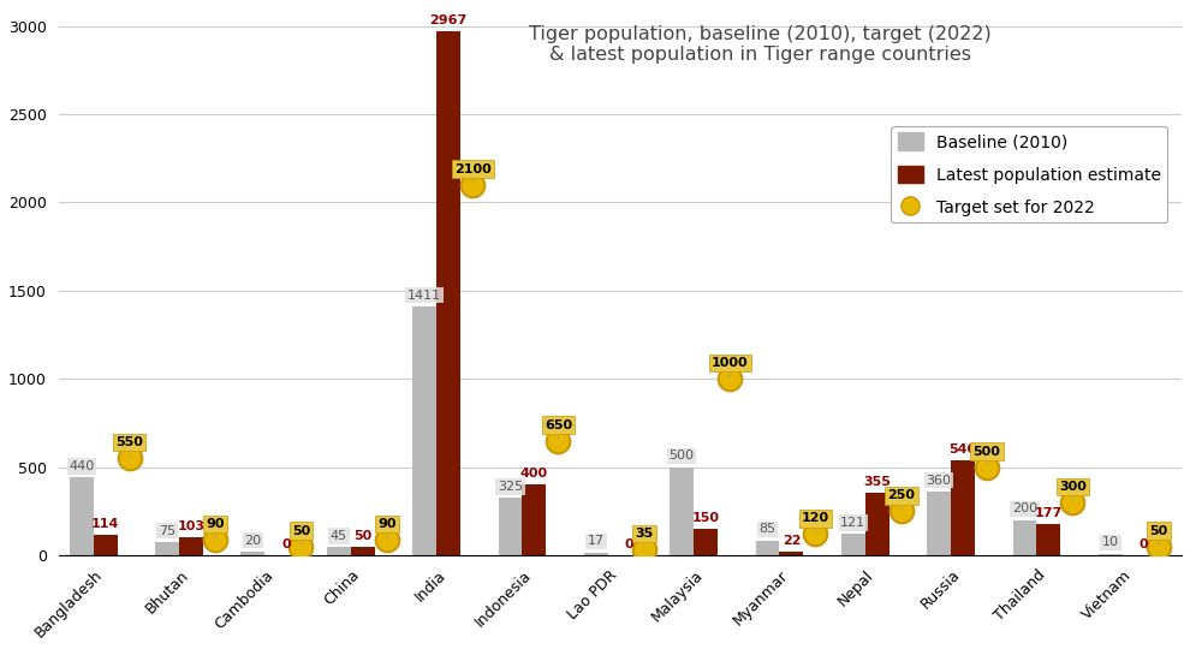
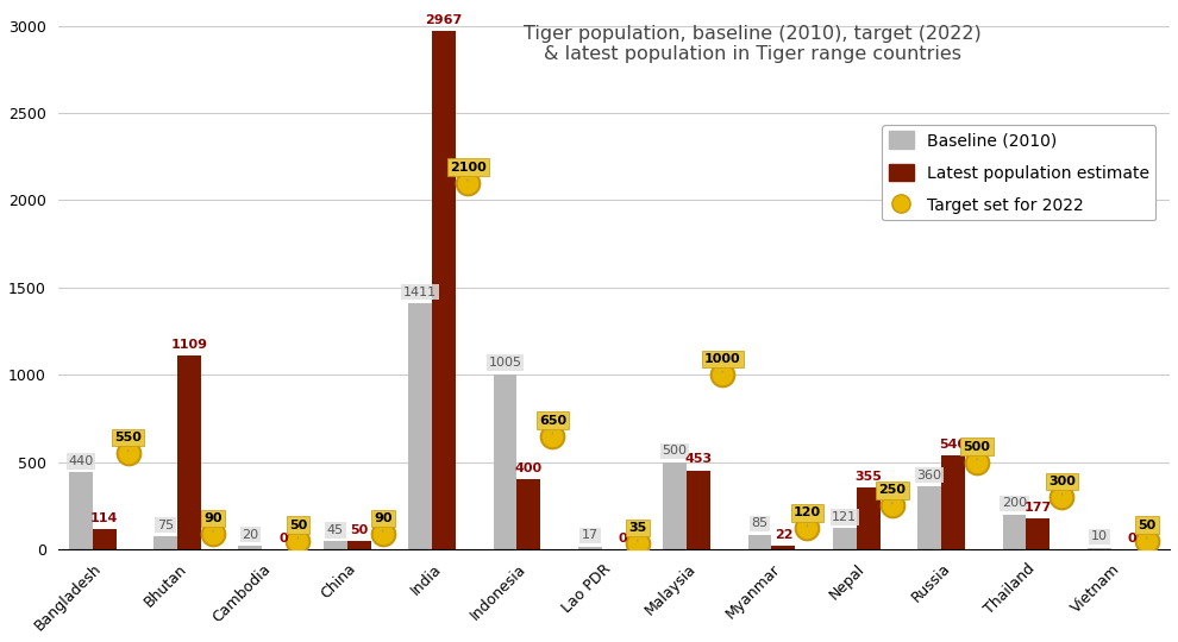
Latest population estimate/Bhutan: 103 -> 1109
Baseline (2010)/Indonesia: 325 -> 1005
Latest population estimate/Malaysia: 150 -> 453
